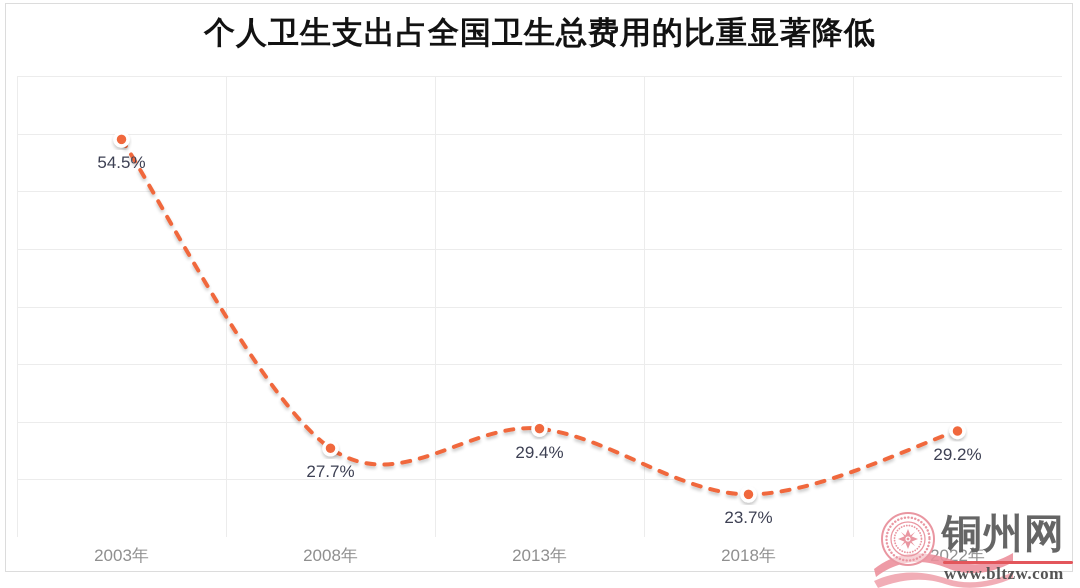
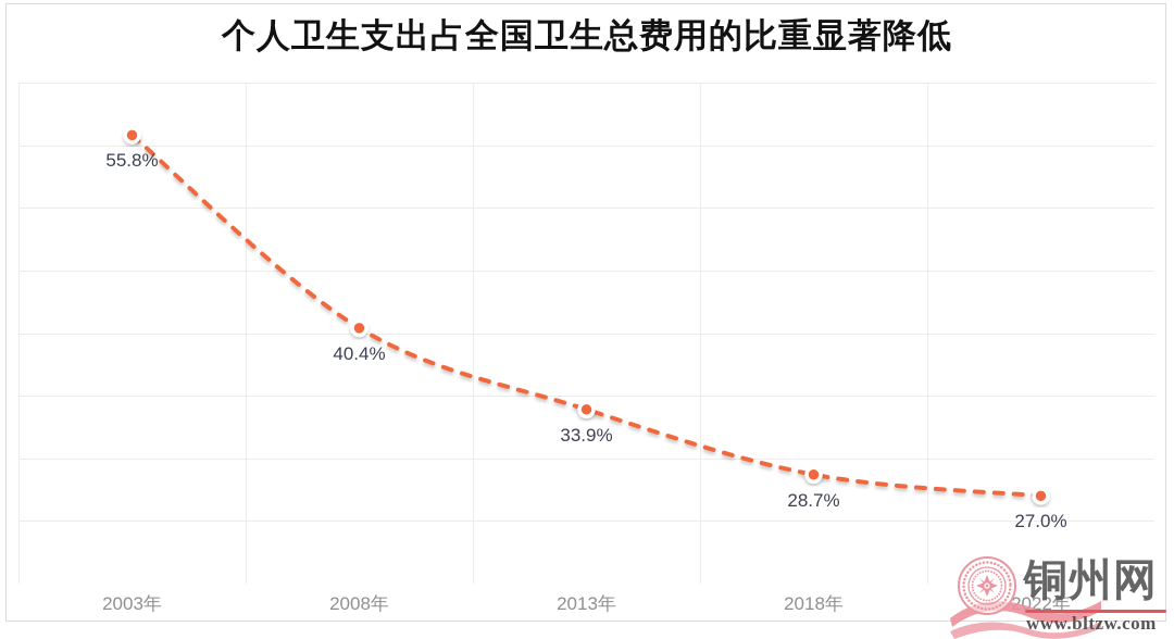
2003年: 54.5% -> 55.8%
2008年: 27.7% -> 40.4%
2013年: 29.4% -> 33.9%
2018年: 23.7% -> 28.7%
2022年: 29.2% -> 27.0%
